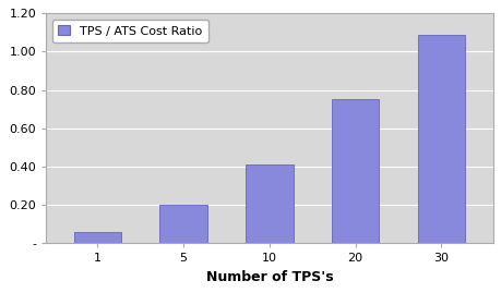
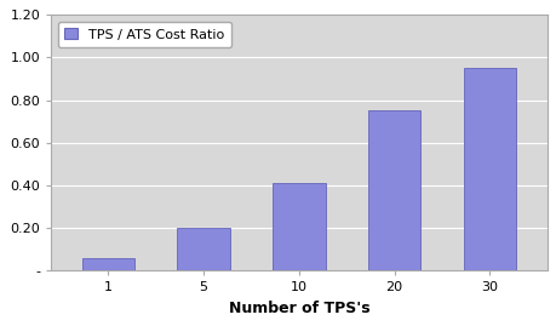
30: 1.09 -> 0.95
